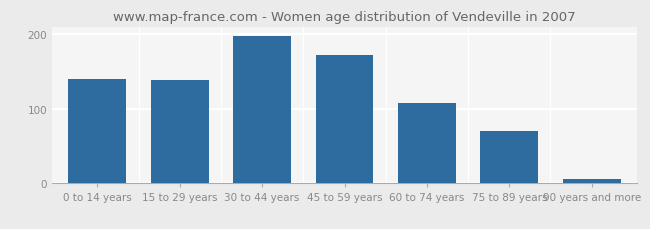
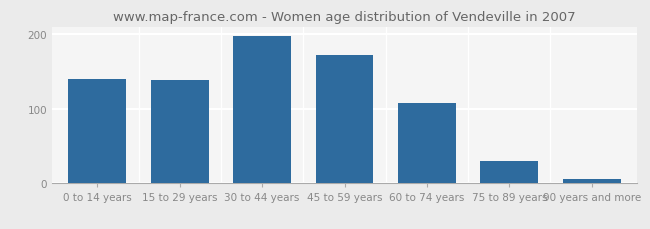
75 to 89 years: 70 -> 30
